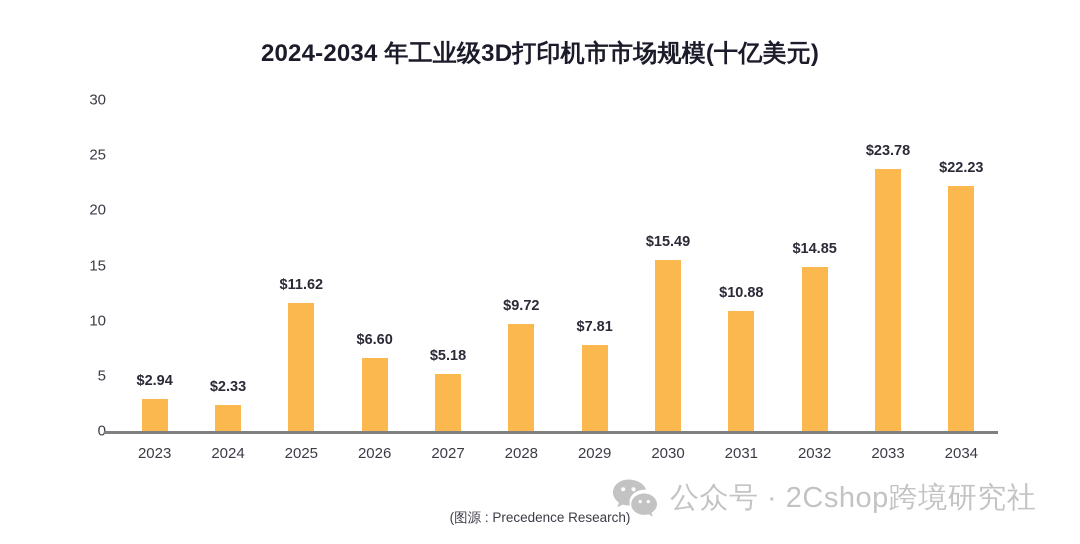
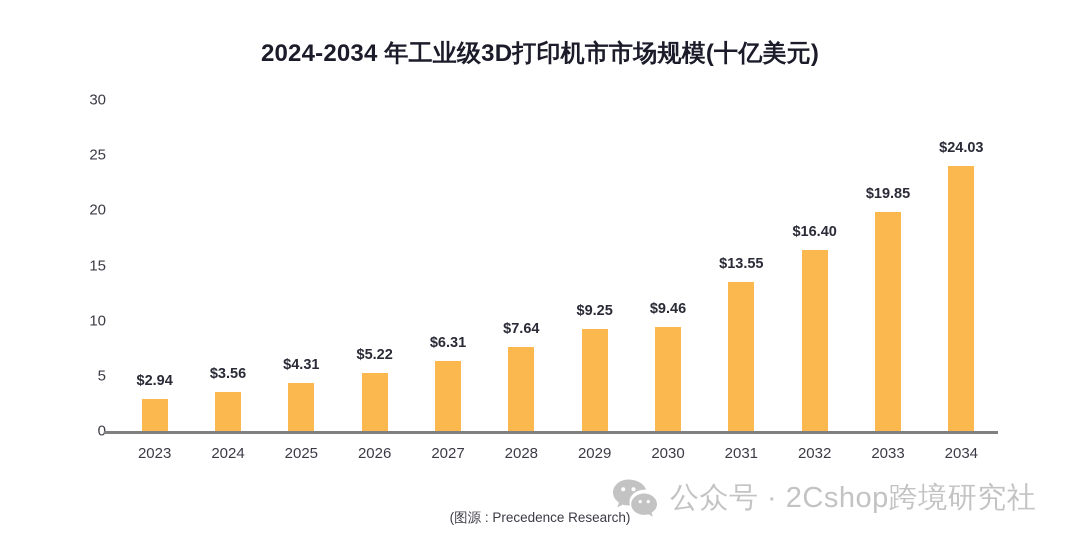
2024: $2.33 -> $3.56
2025: $11.62 -> $4.31
2026: $6.60 -> $5.22
2027: $5.18 -> $6.31
2028: $9.72 -> $7.64
2029: $7.81 -> $9.25
2030: $15.49 -> $9.46
2031: $10.88 -> $13.55
2032: $14.85 -> $16.40
2033: $23.78 -> $19.85
2034: $22.23 -> $24.03
